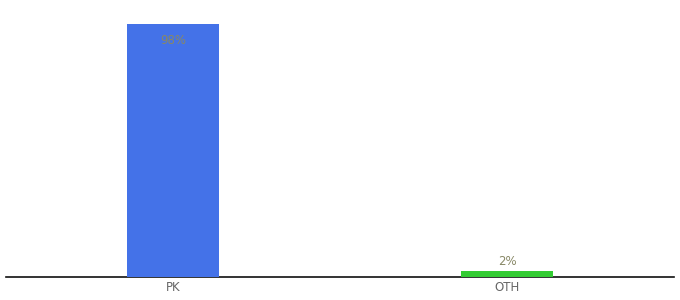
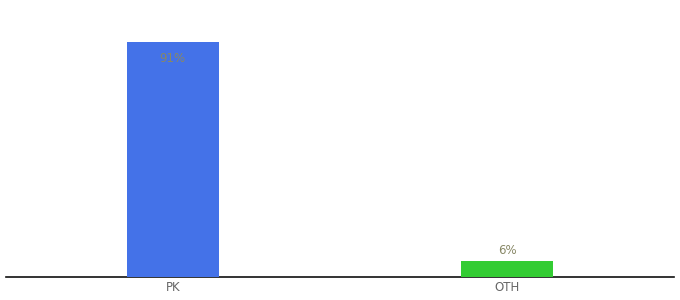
PK: 98% -> 91%
OTH: 2% -> 6%
